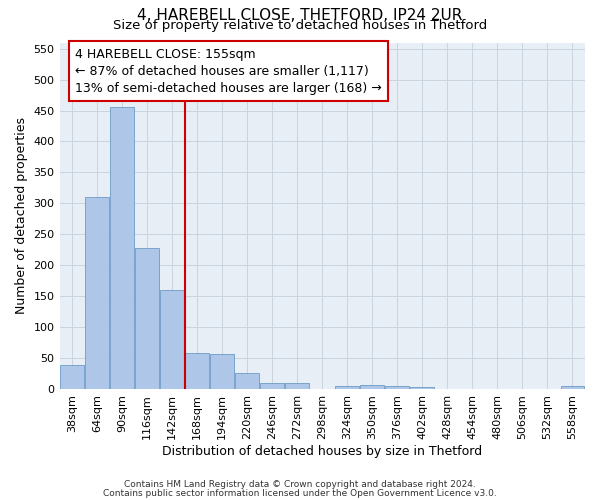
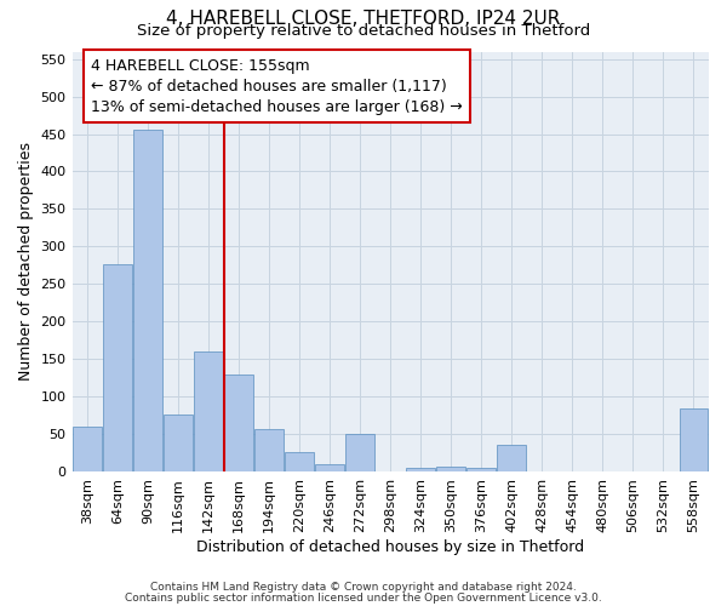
38sqm: 38 -> 60
64sqm: 310 -> 276
116sqm: 228 -> 76
168sqm: 58 -> 130
272sqm: 9 -> 50
402sqm: 3 -> 36
558sqm: 5 -> 84
